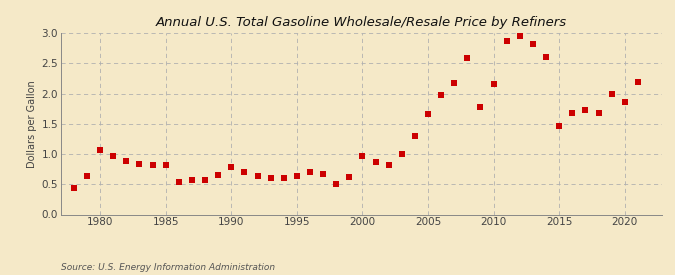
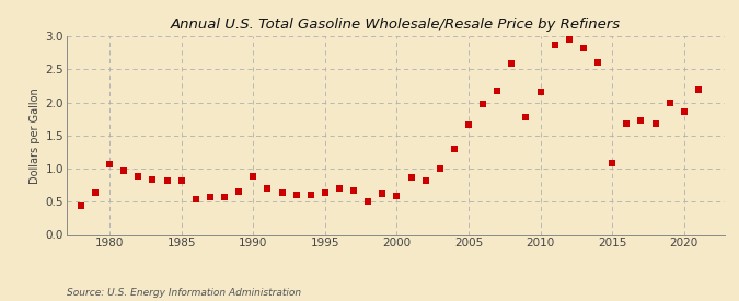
1990: 0.78 -> 0.88
2000: 0.96 -> 0.58
2015: 1.46 -> 1.08
